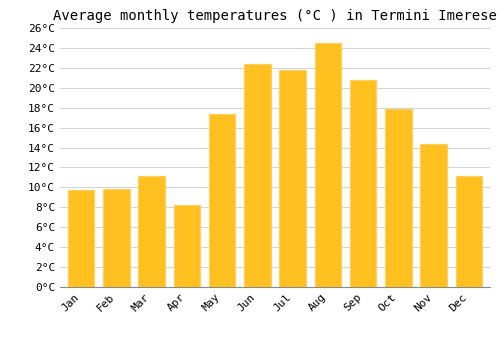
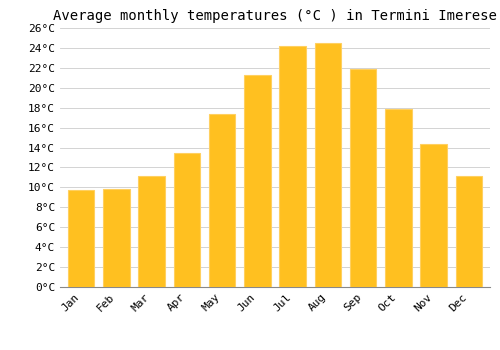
Apr: 8.2°C -> 13.5°C
Jun: 22.4°C -> 21.3°C
Jul: 21.8°C -> 24.2°C
Sep: 20.8°C -> 21.9°C
